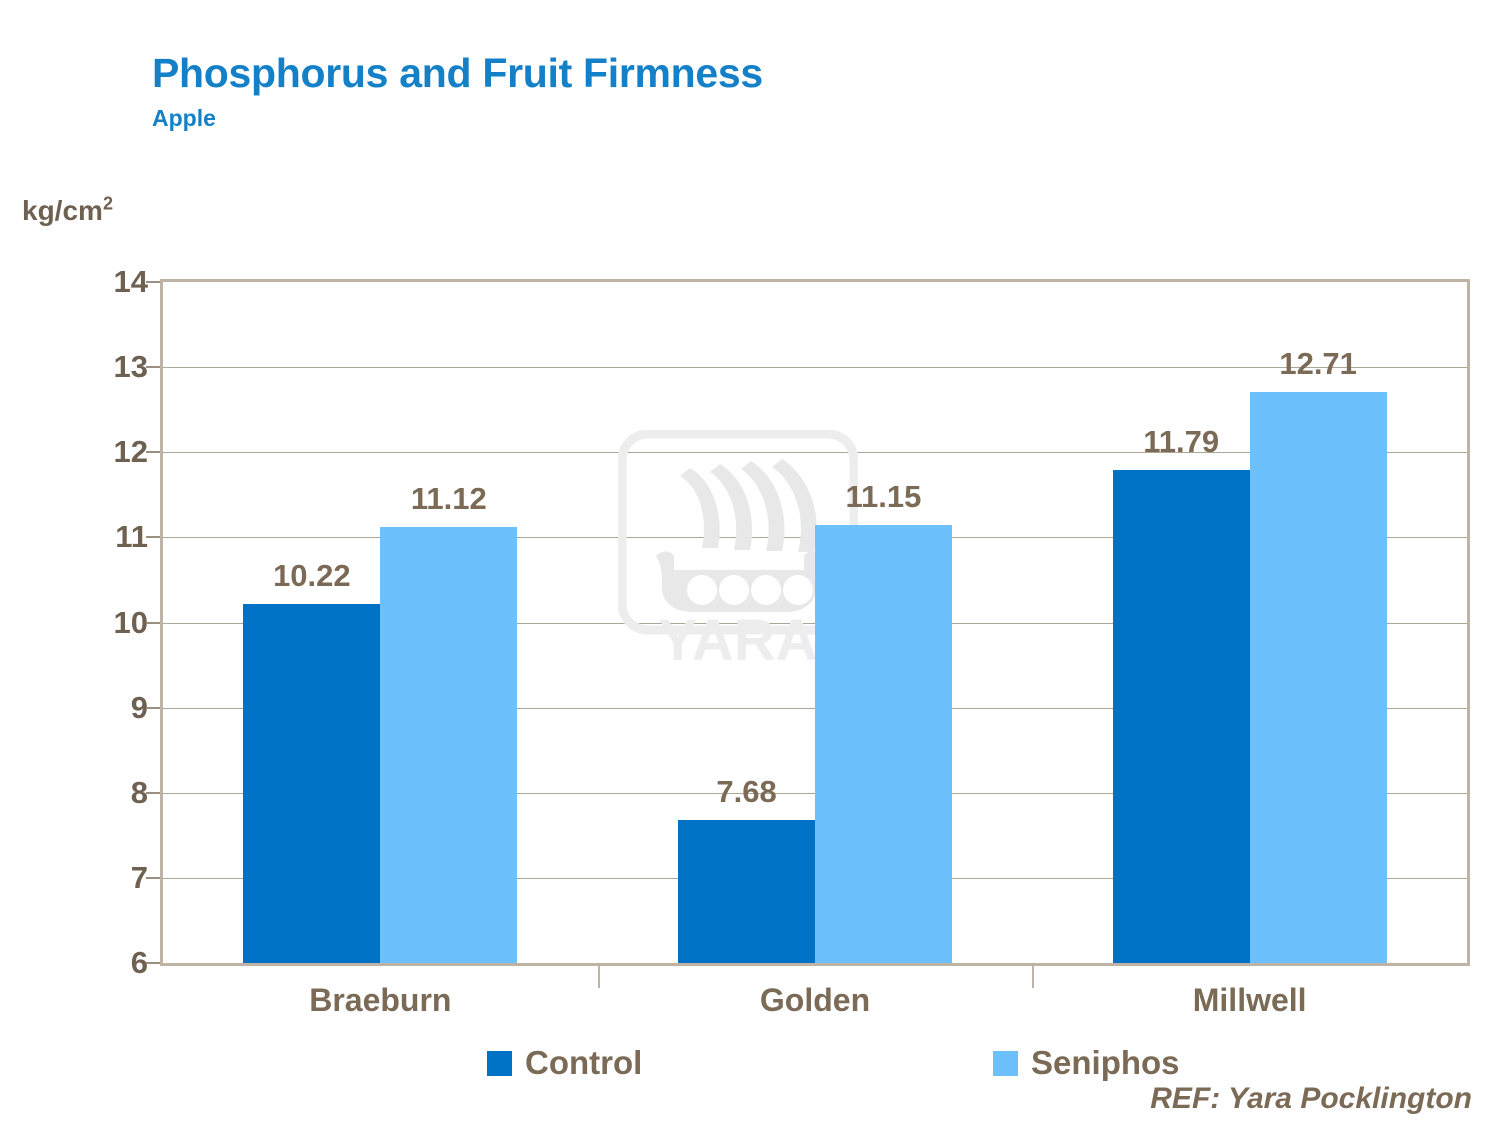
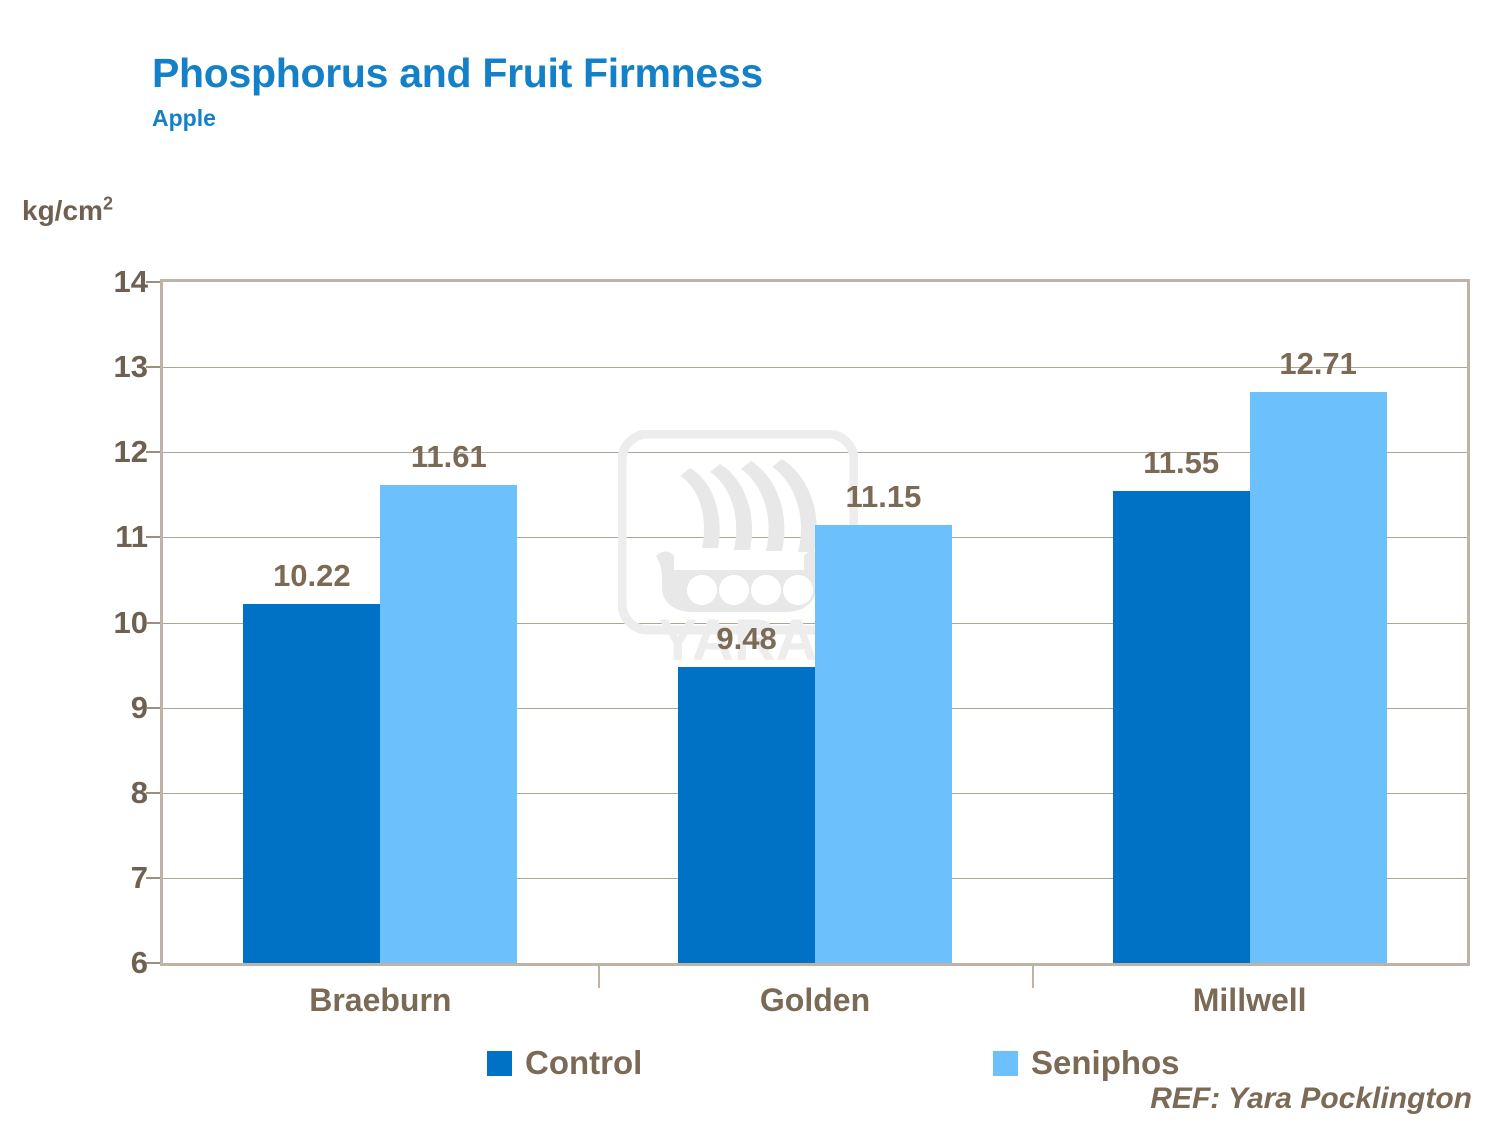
Seniphos/Braeburn: 11.12 -> 11.61
Control/Golden: 7.68 -> 9.48
Control/Millwell: 11.79 -> 11.55
